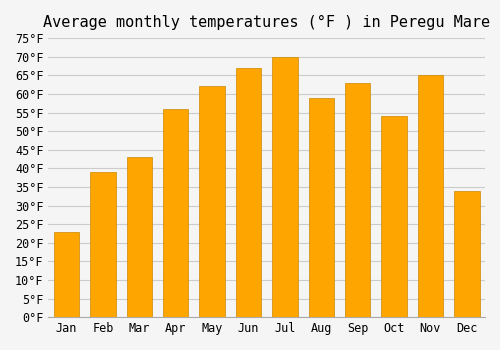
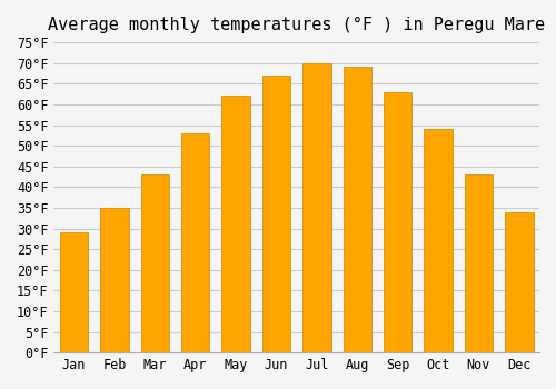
Jan: 23°F -> 29°F
Feb: 39°F -> 35°F
Apr: 56°F -> 53°F
Aug: 59°F -> 69°F
Nov: 65°F -> 43°F
